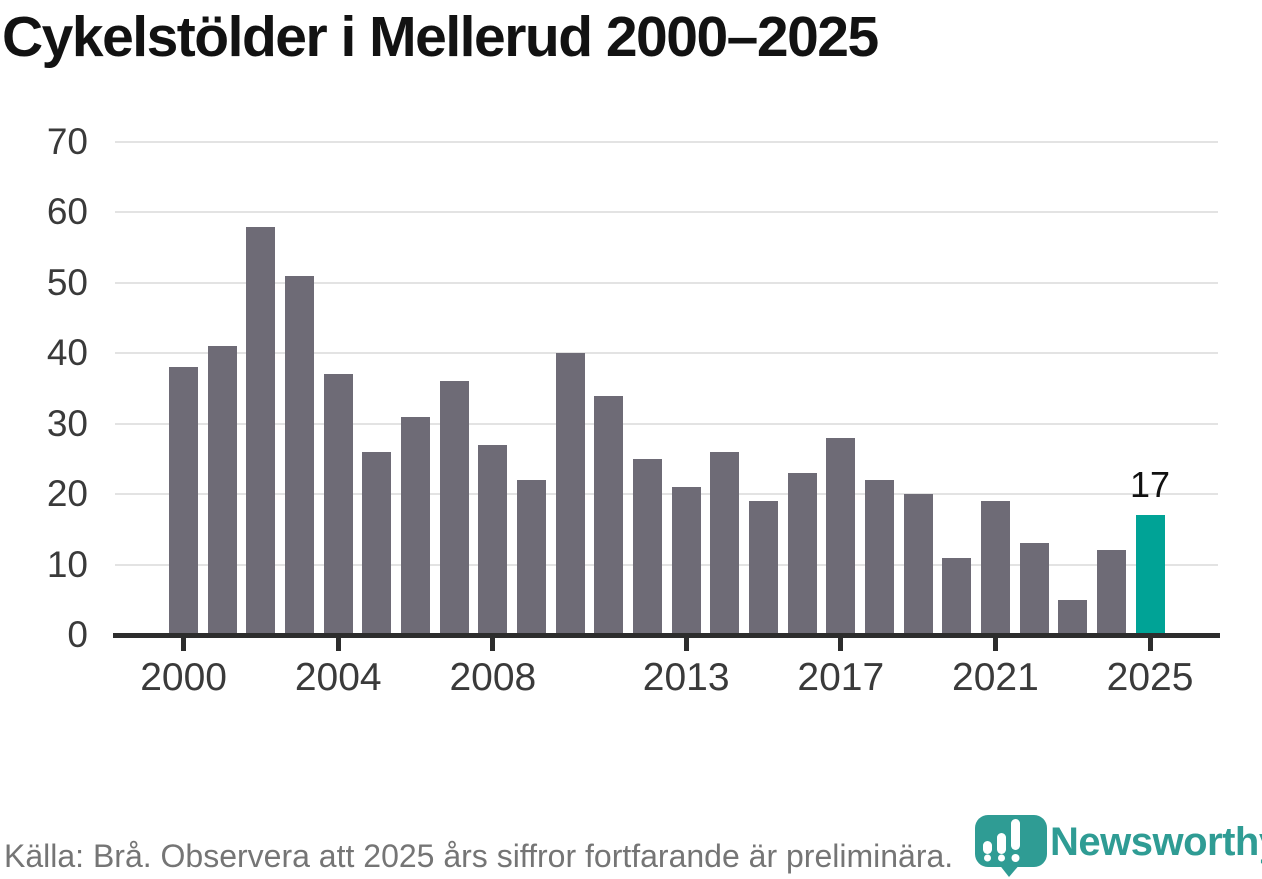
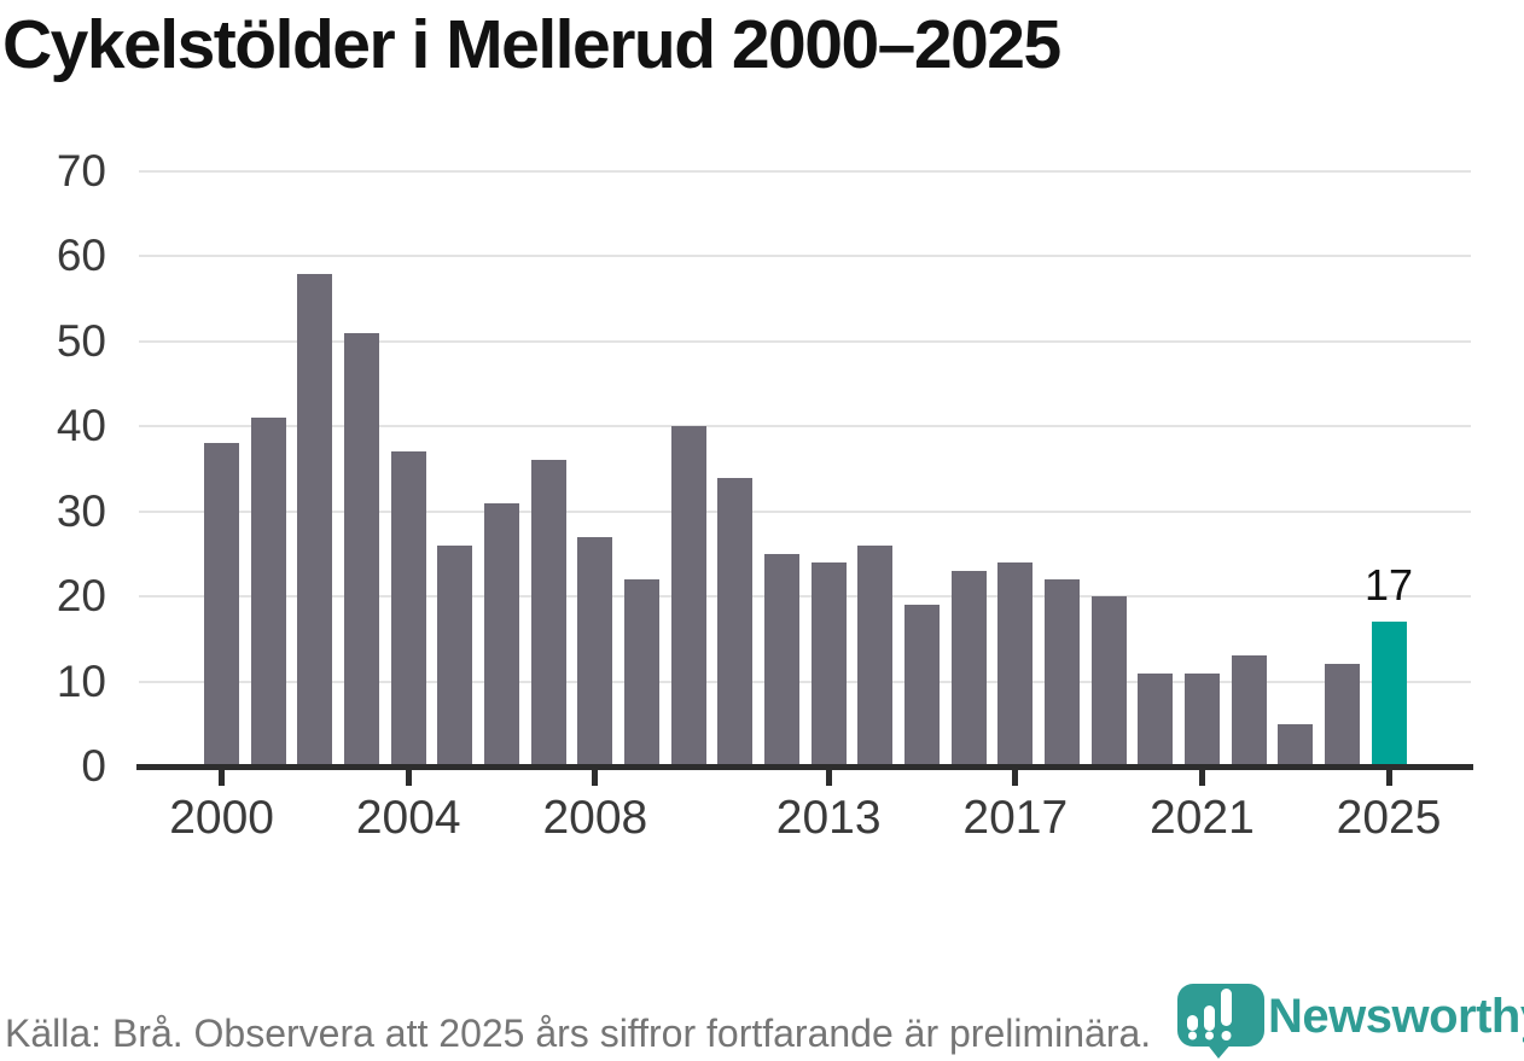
2013: 21 -> 24
2017: 28 -> 24
2021: 19 -> 11
